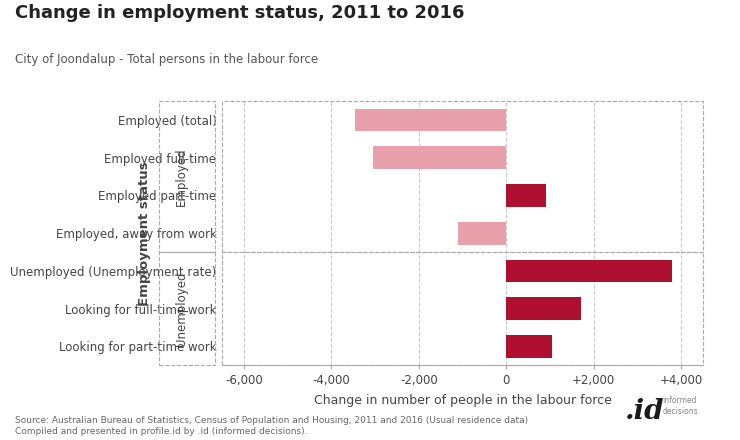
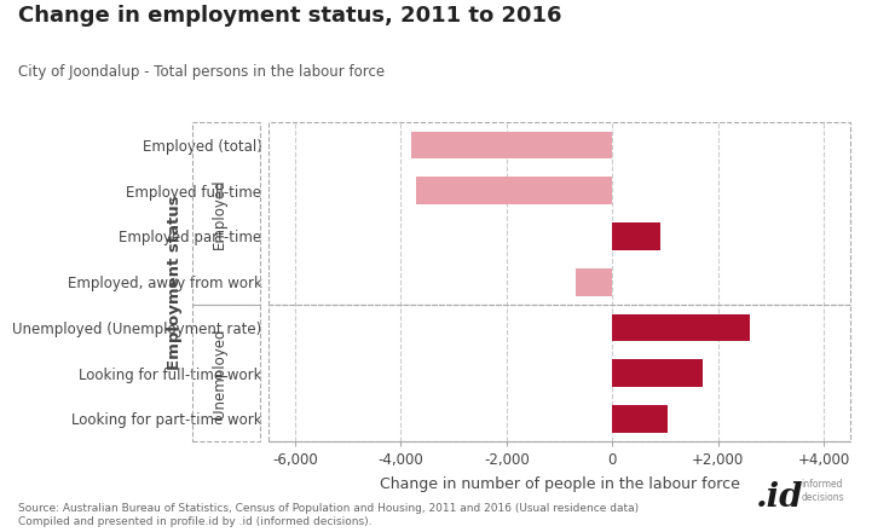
Employed (total): -3,450 -> -3,800
Employed full-time: -3,050 -> -3,700
Employed, away from work: -1,100 -> -700
Unemployed (Unemployment rate): 3,800 -> 2,600
